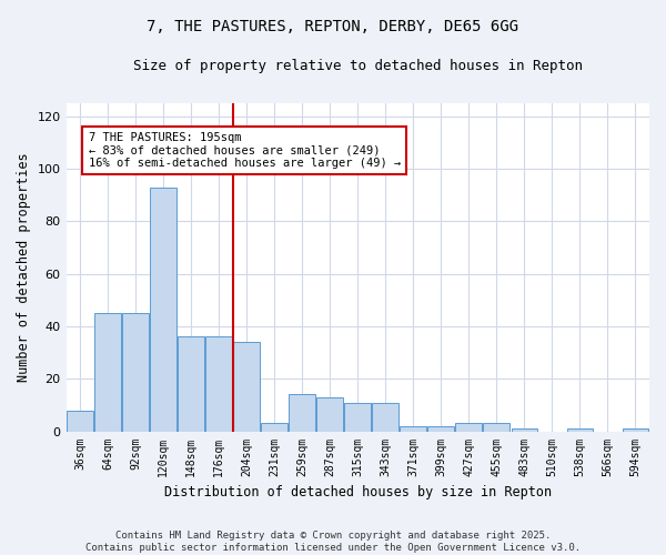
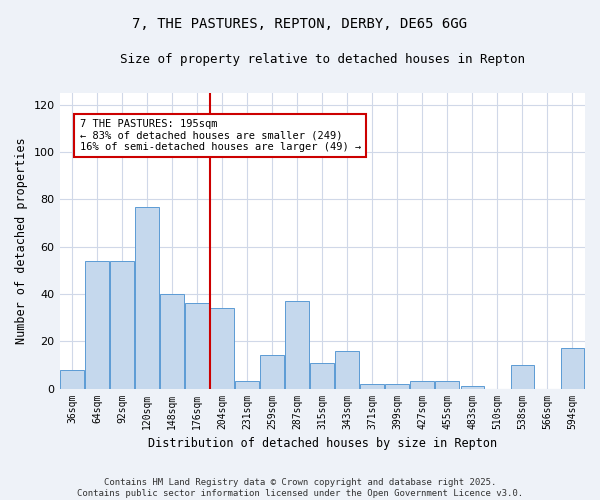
64sqm: 45 -> 54
92sqm: 45 -> 54
120sqm: 93 -> 77
148sqm: 36 -> 40
287sqm: 13 -> 37
343sqm: 11 -> 16
538sqm: 1 -> 10
594sqm: 1 -> 17
